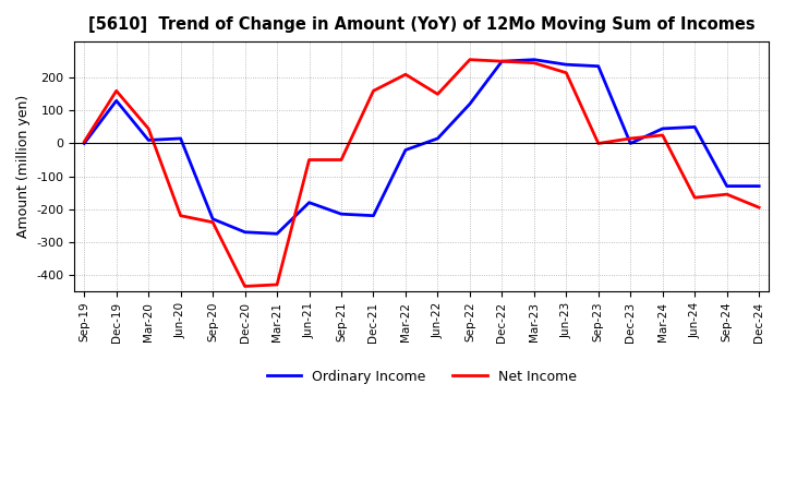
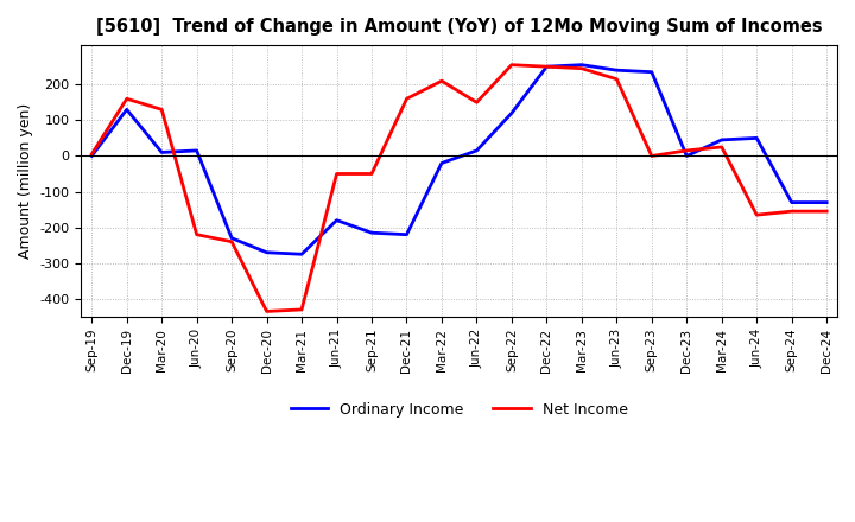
Net Income/Mar-20: 45 -> 130
Net Income/Dec-24: -195 -> -155
